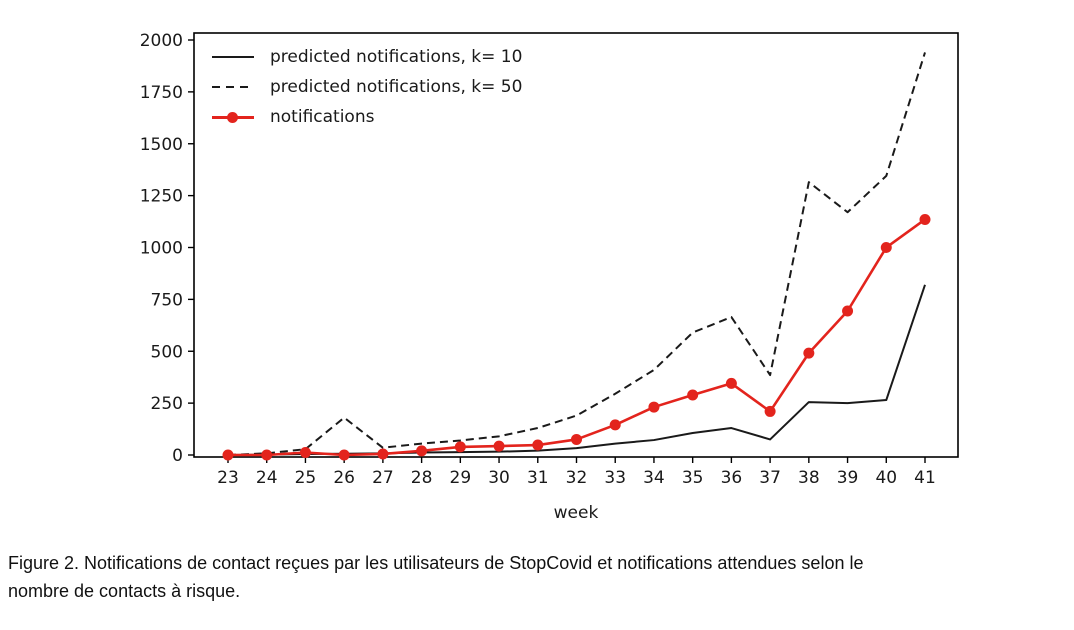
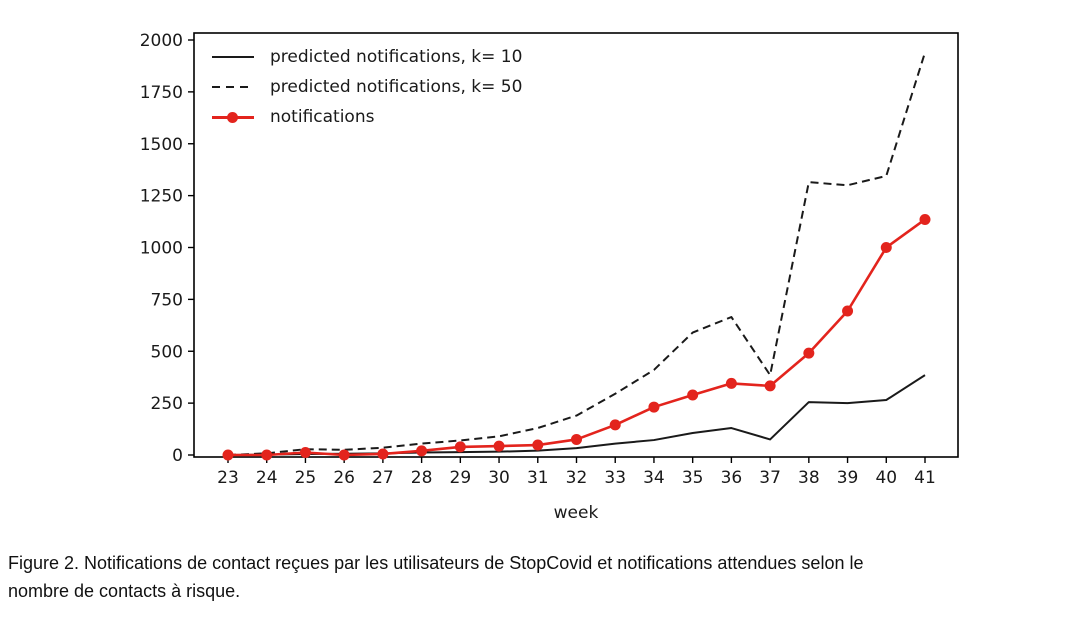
predicted notifications, k= 50/26: 180 -> 20
notifications/37: 210 -> 330
predicted notifications, k= 50/39: 1170 -> 1300
predicted notifications, k= 10/41: 820 -> 380
